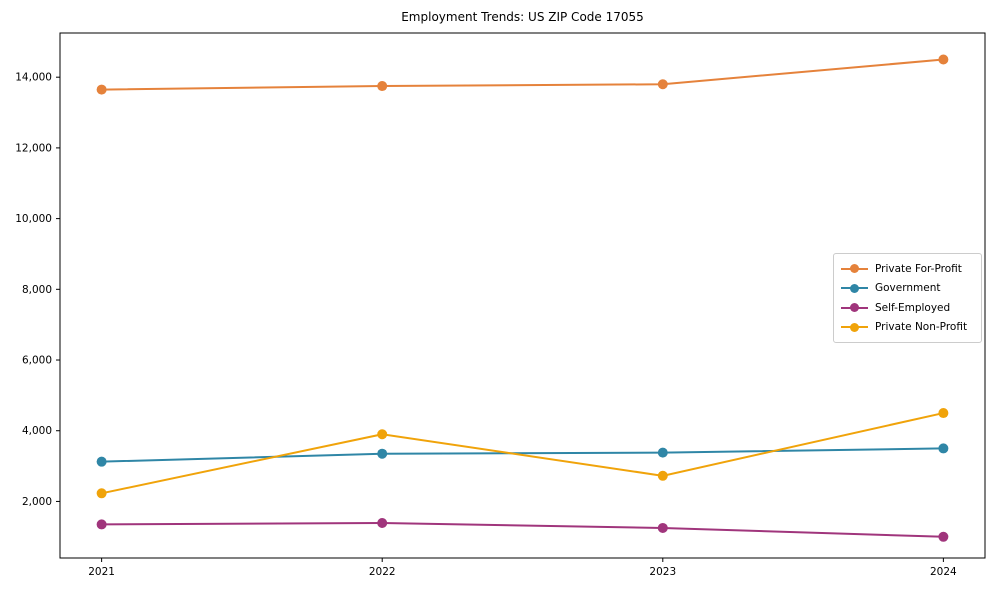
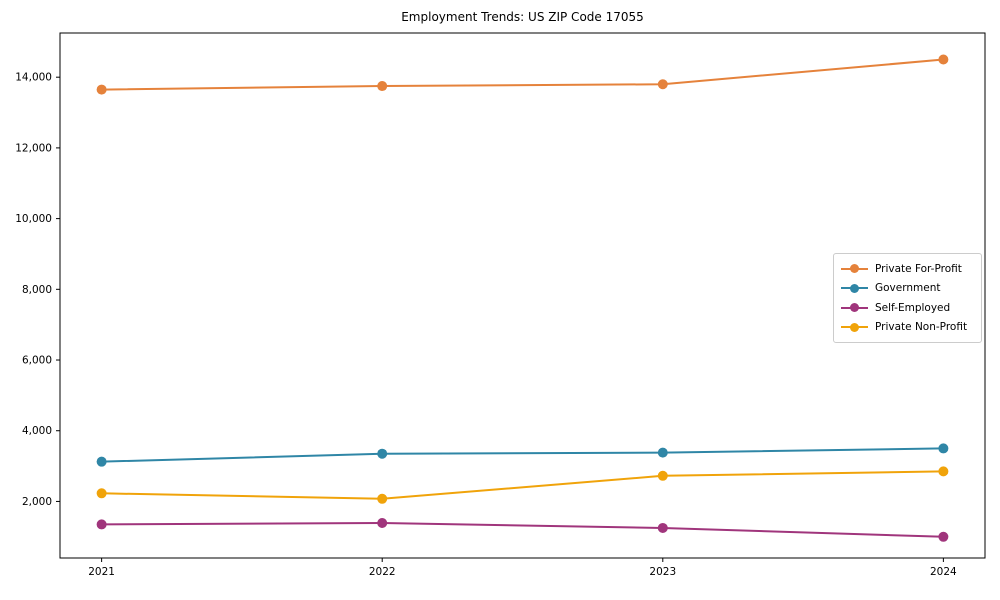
Private Non-Profit/2022: 3900 -> 2100
Private Non-Profit/2024: 4500 -> 2800
